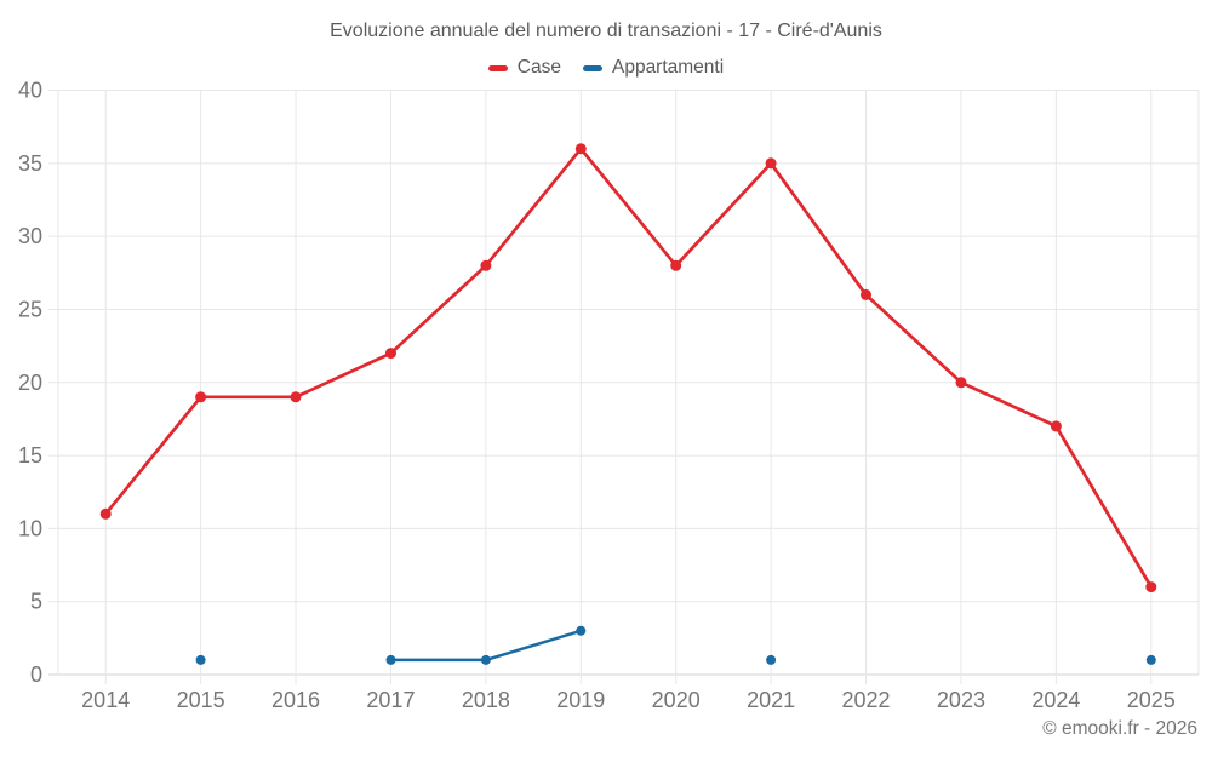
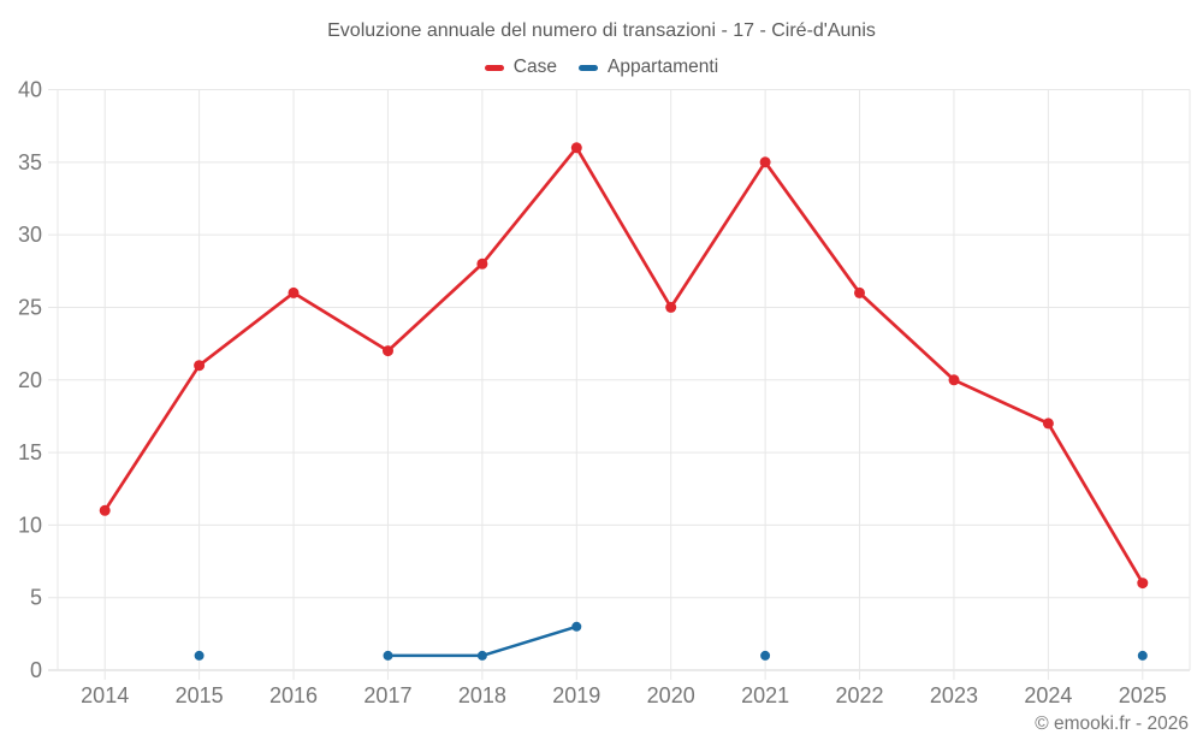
Case/2015: 19 -> 21
Case/2016: 19 -> 26
Case/2020: 28 -> 25
